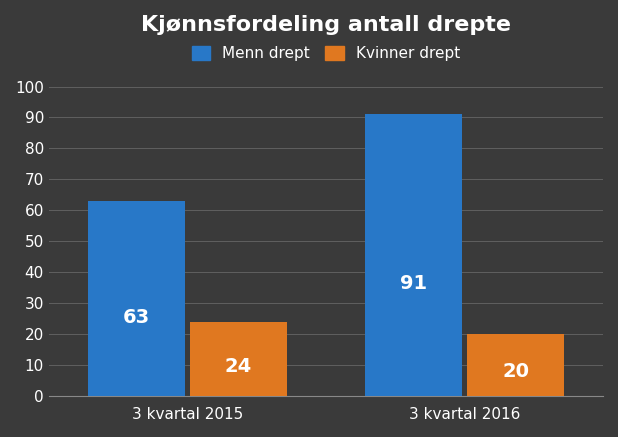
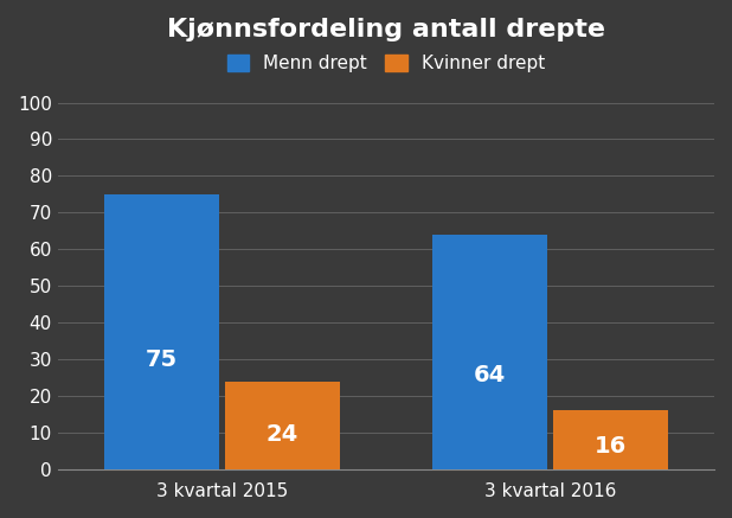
Menn drept/3 kvartal 2015: 63 -> 75
Menn drept/3 kvartal 2016: 91 -> 64
Kvinner drept/3 kvartal 2016: 20 -> 16
